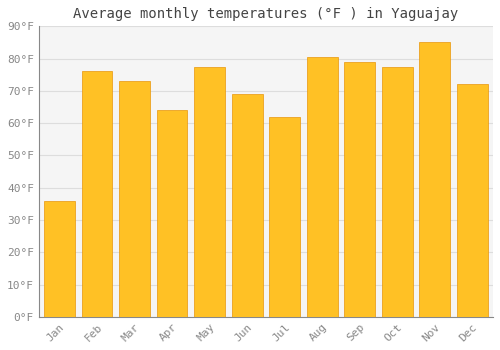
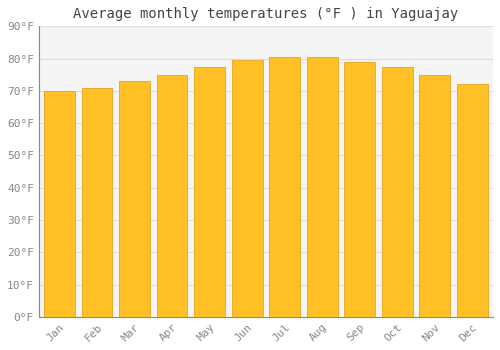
Jan: 36.0°F -> 70.0°F
Feb: 76.0°F -> 71.0°F
Apr: 64.0°F -> 75.0°F
Jun: 69.0°F -> 79.5°F
Jul: 62.0°F -> 80.5°F
Nov: 85.0°F -> 75.0°F
